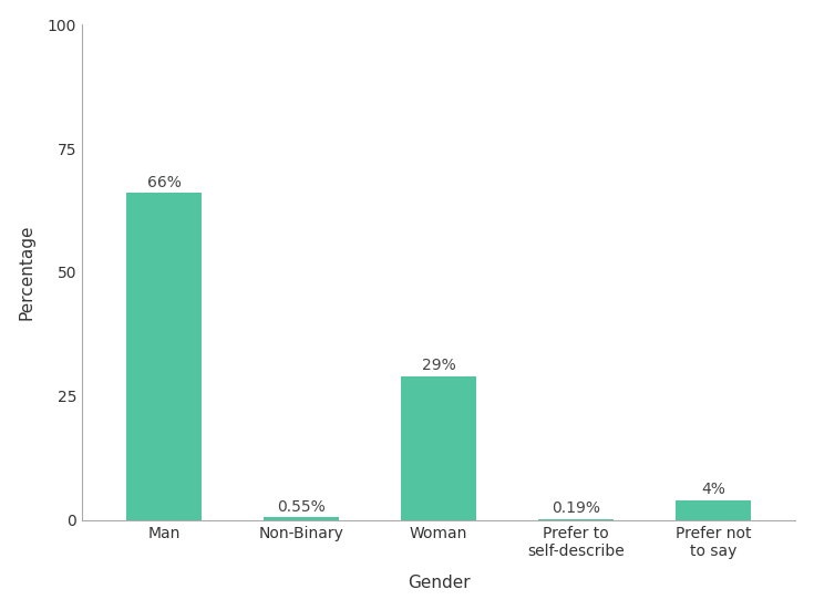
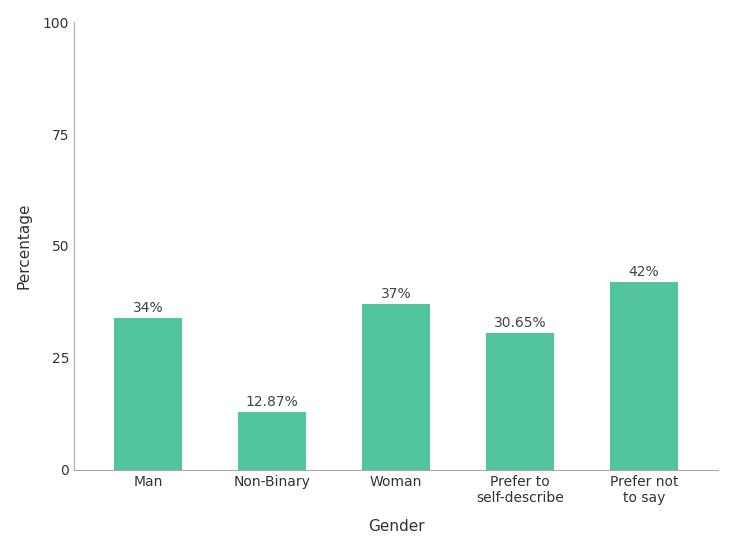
Man: 66% -> 34%
Non-Binary: 0.55% -> 12.87%
Woman: 29% -> 37%
Prefer to self-describe: 0.19% -> 30.65%
Prefer not to say: 4% -> 42%
